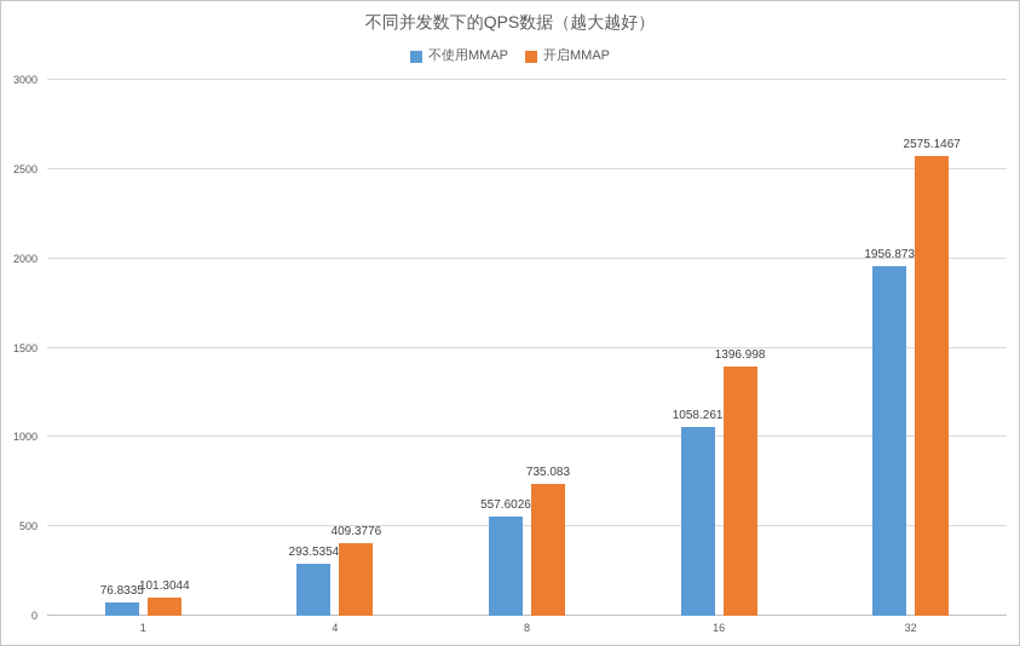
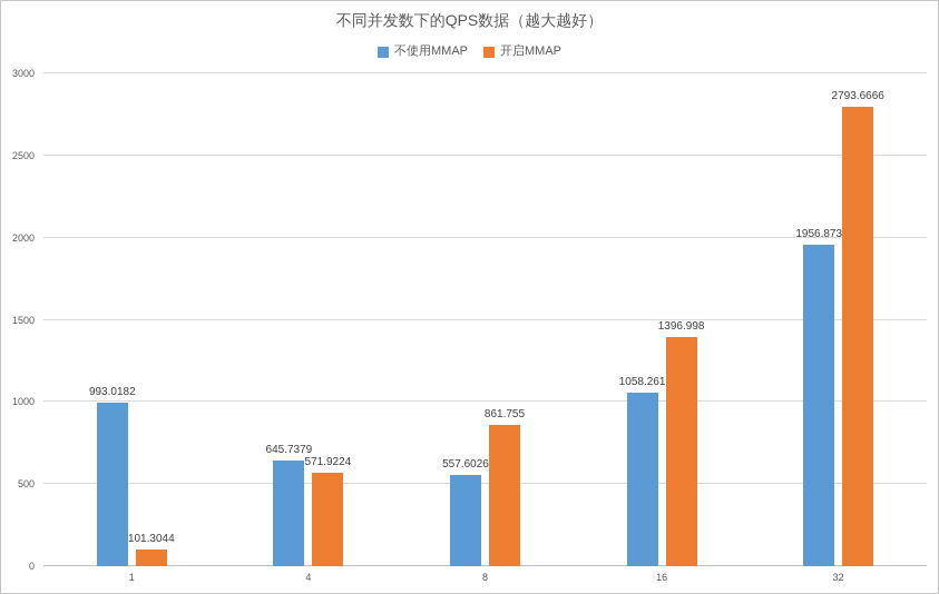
不使用MMAP/1: 76.8335 -> 993.0182
不使用MMAP/4: 293.5354 -> 645.7379
开启MMAP/4: 409.3776 -> 571.9224
开启MMAP/8: 735.083 -> 861.755
开启MMAP/32: 2575.1467 -> 2793.6666
